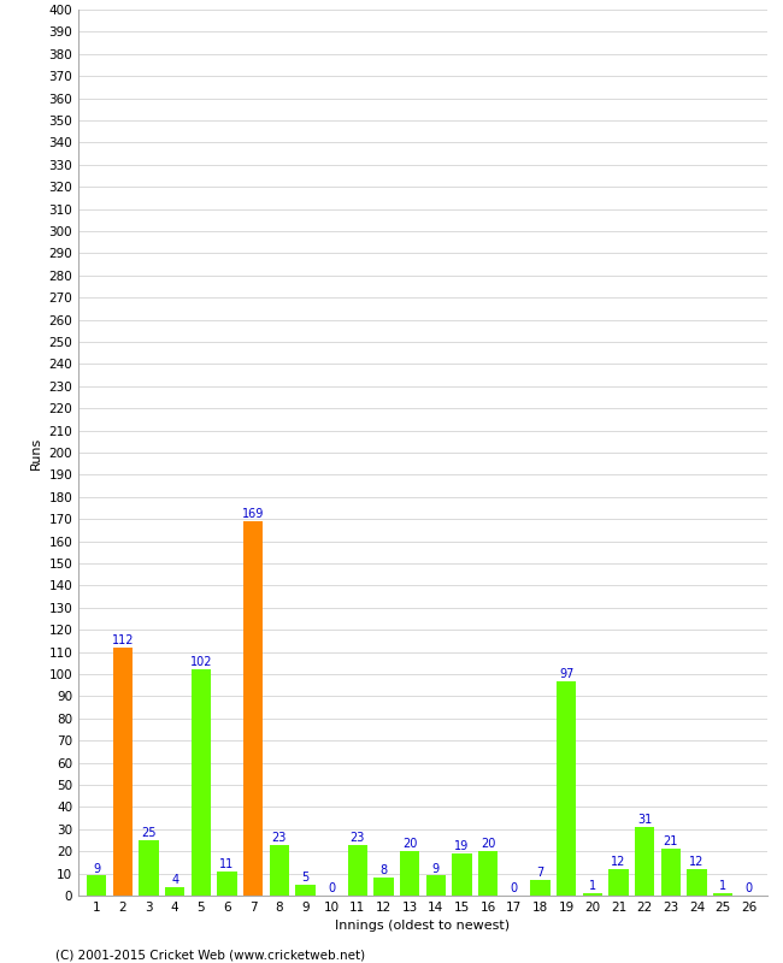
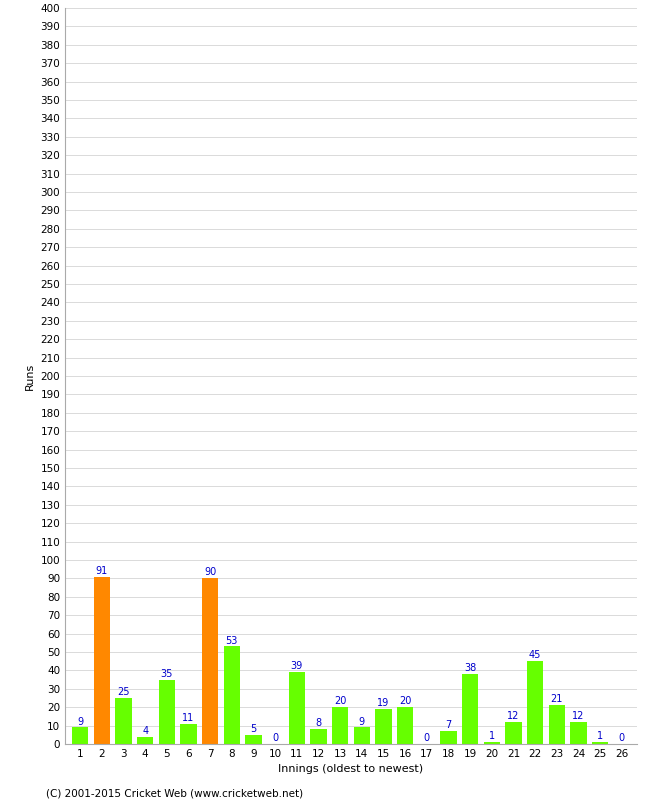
2: 112 -> 91
5: 102 -> 35
7: 169 -> 90
8: 23 -> 53
11: 23 -> 39
19: 97 -> 38
22: 31 -> 45
